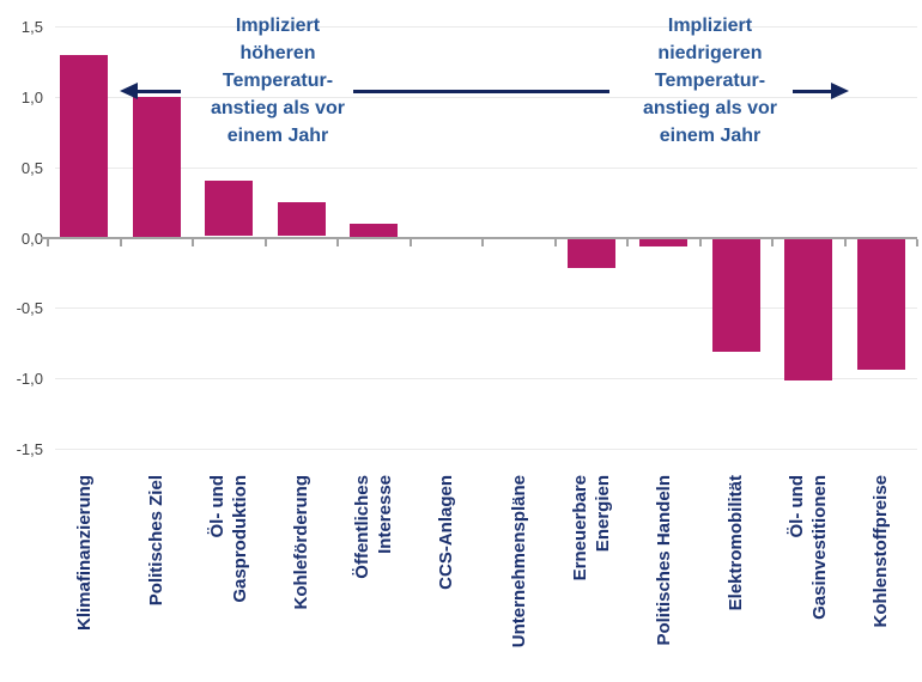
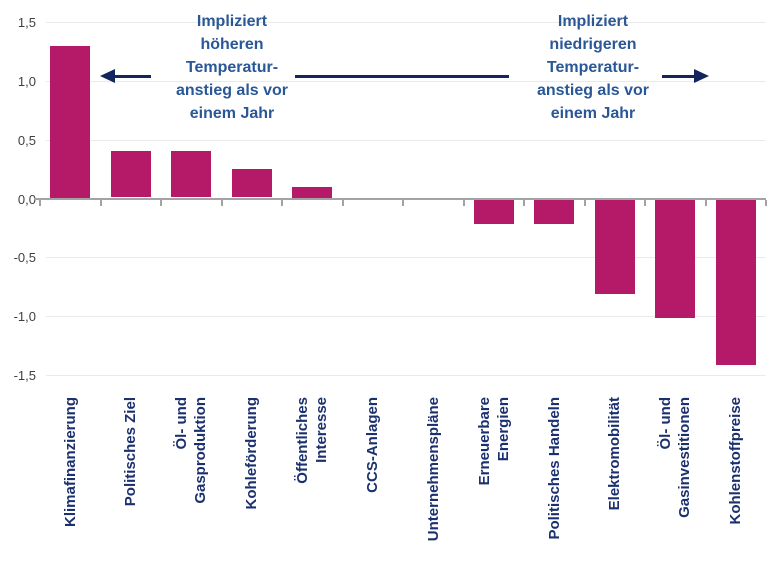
Politisches Ziel: 1,00 -> 0,40
Politisches Handeln: -0,05 -> -0,20
Kohlenstoffpreise: -0,93 -> -1,40
